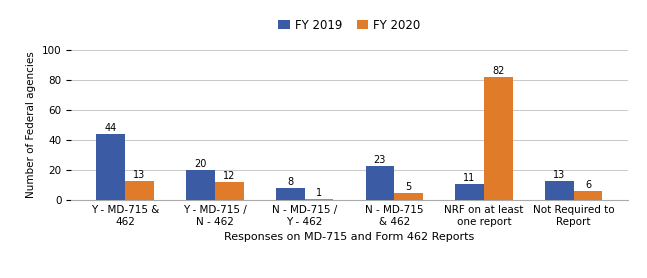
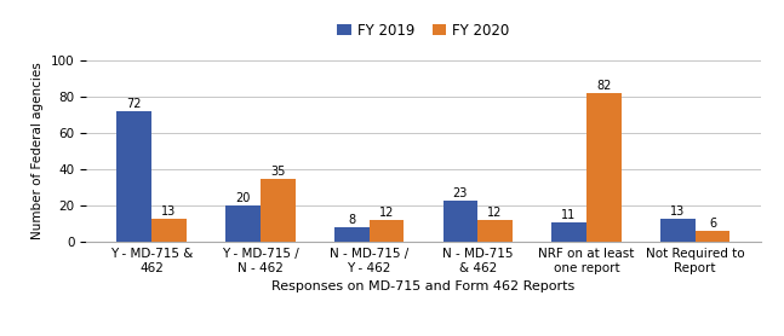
FY 2019/Y - MD-715 & 462: 44 -> 72
FY 2020/Y - MD-715 / N - 462: 12 -> 35
FY 2020/N - MD-715 / Y - 462: 1 -> 12
FY 2020/N - MD-715 & 462: 5 -> 12
